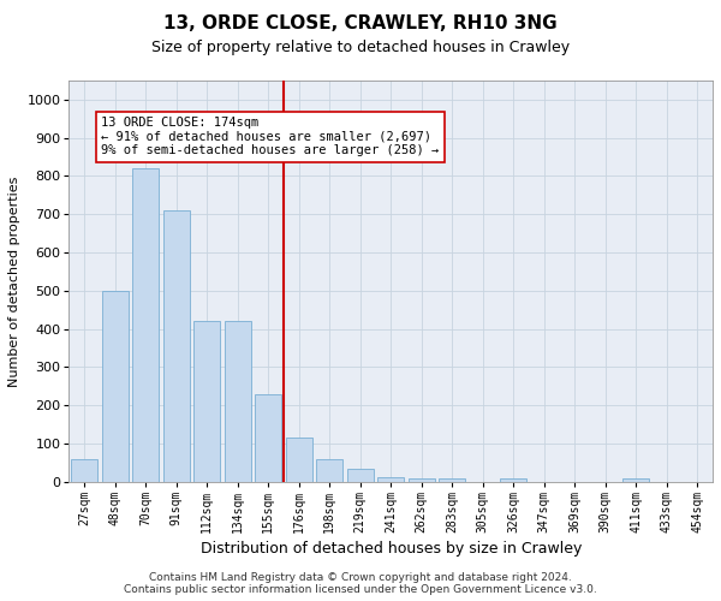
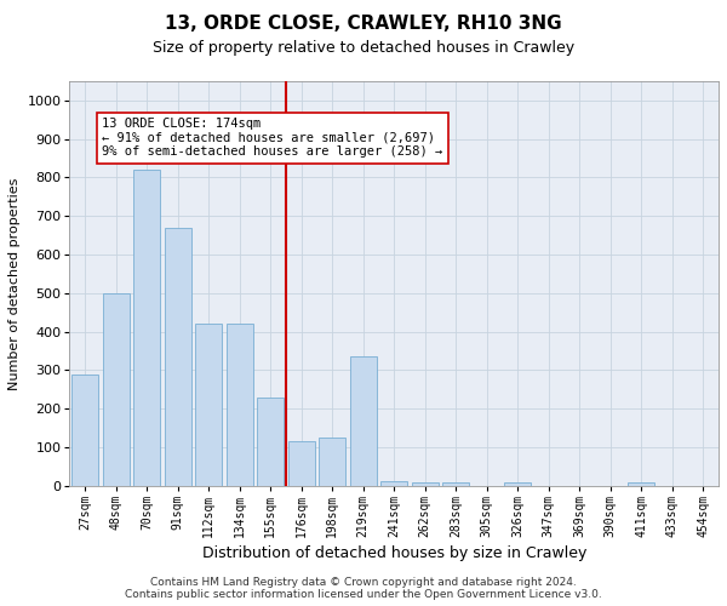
27sqm: 60 -> 290
91sqm: 710 -> 670
198sqm: 60 -> 125
219sqm: 35 -> 335
